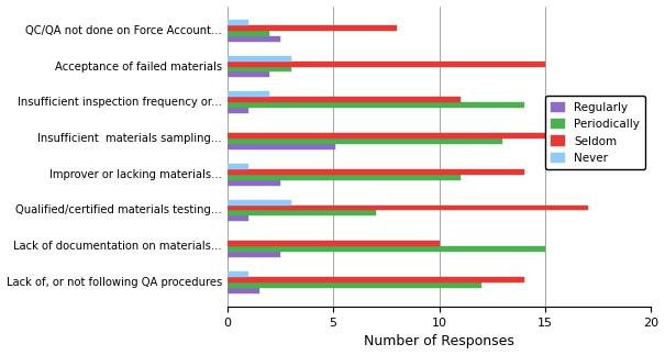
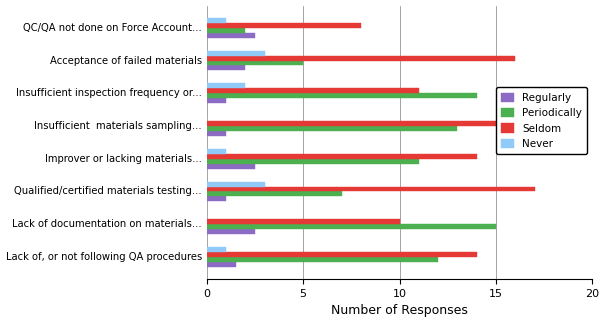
Seldom/Acceptance of failed materials: 15 -> 16
Periodically/Acceptance of failed materials: 3 -> 5
Regularly/Insufficient materials sampling...: 5.1 -> 1.0
